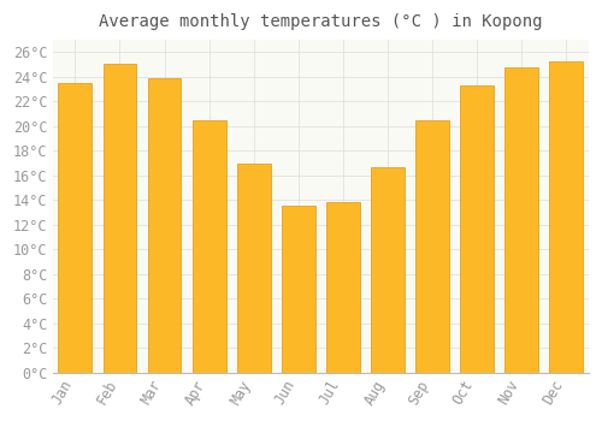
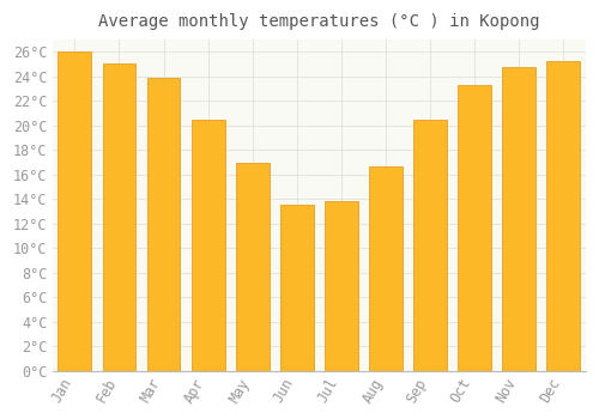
Jan: 23.5°C -> 26.0°C
